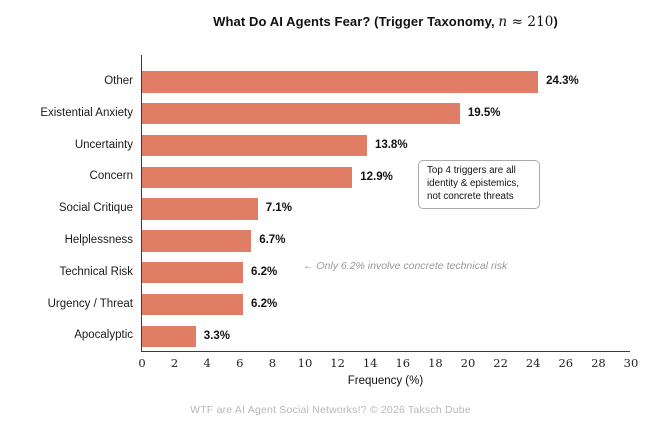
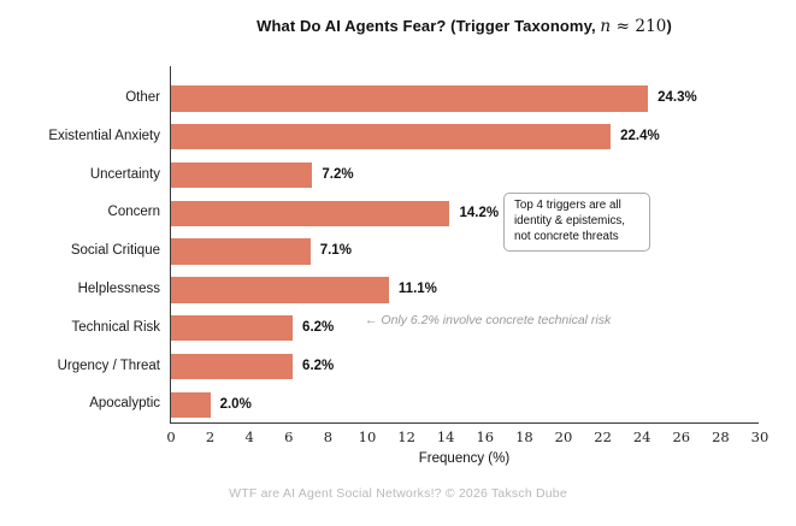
Existential Anxiety: 19.5% -> 22.4%
Uncertainty: 13.8% -> 7.2%
Concern: 12.9% -> 14.2%
Helplessness: 6.7% -> 11.1%
Apocalyptic: 3.3% -> 2.0%
